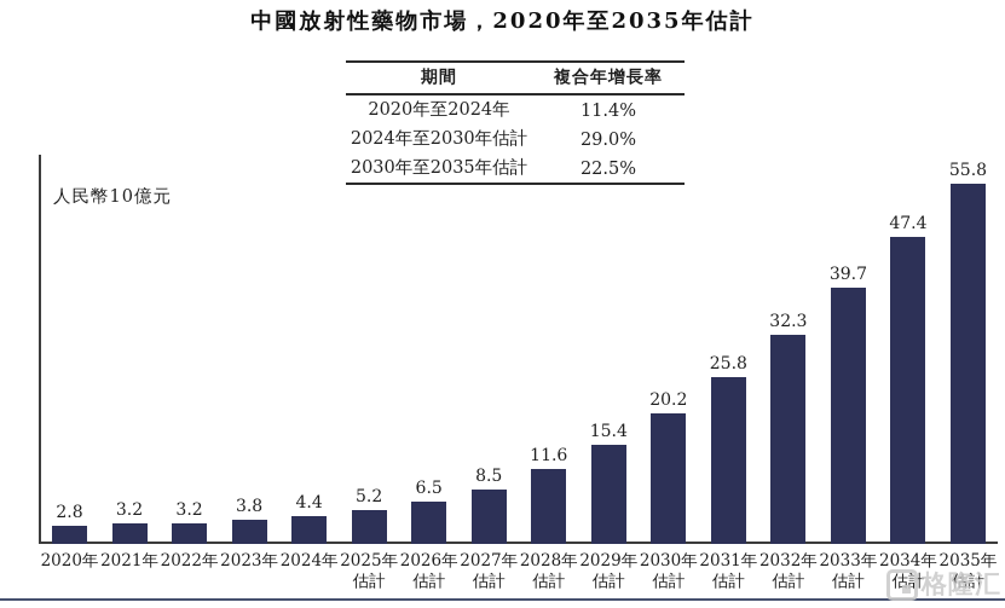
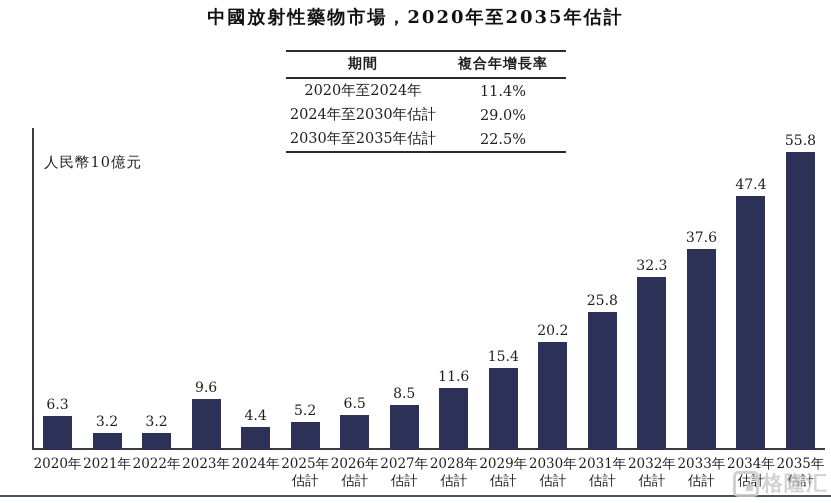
2020年: 2.8 -> 6.3
2023年: 3.8 -> 9.6
2033年估計: 39.7 -> 37.6
